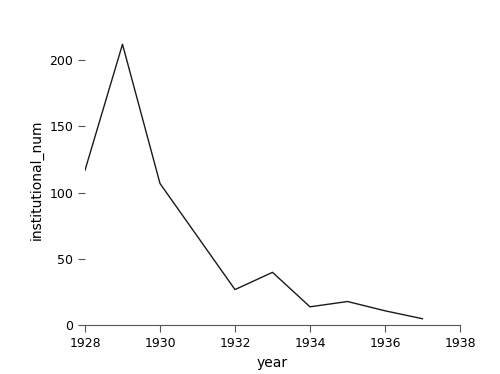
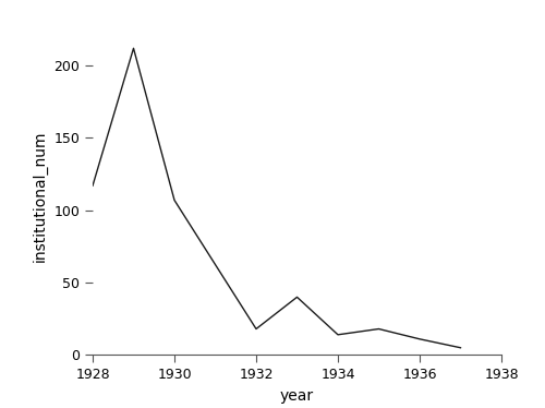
1932: 27 -> 18
